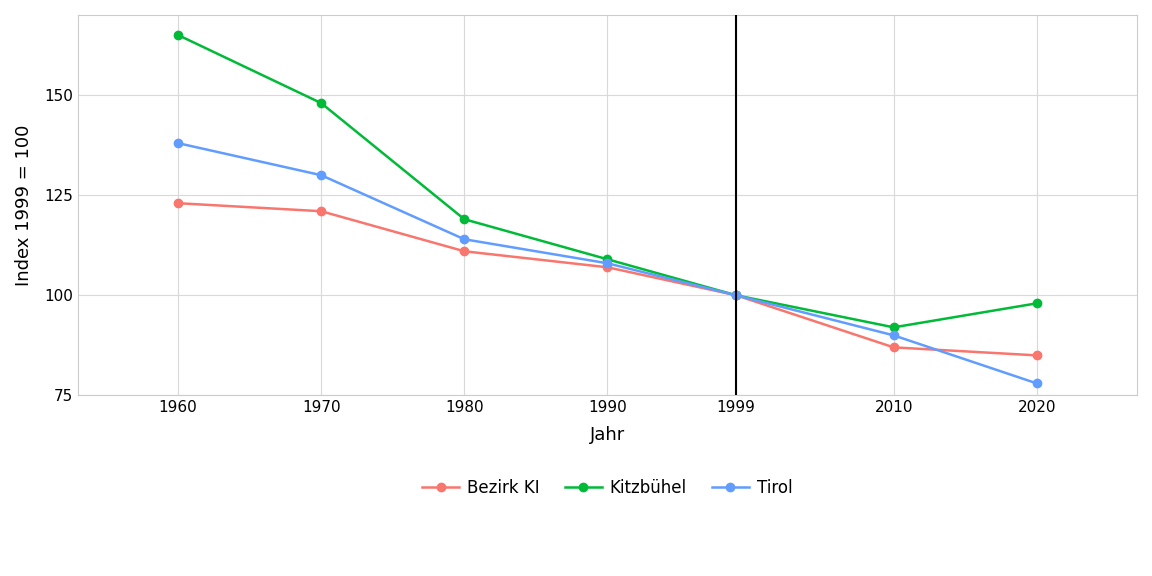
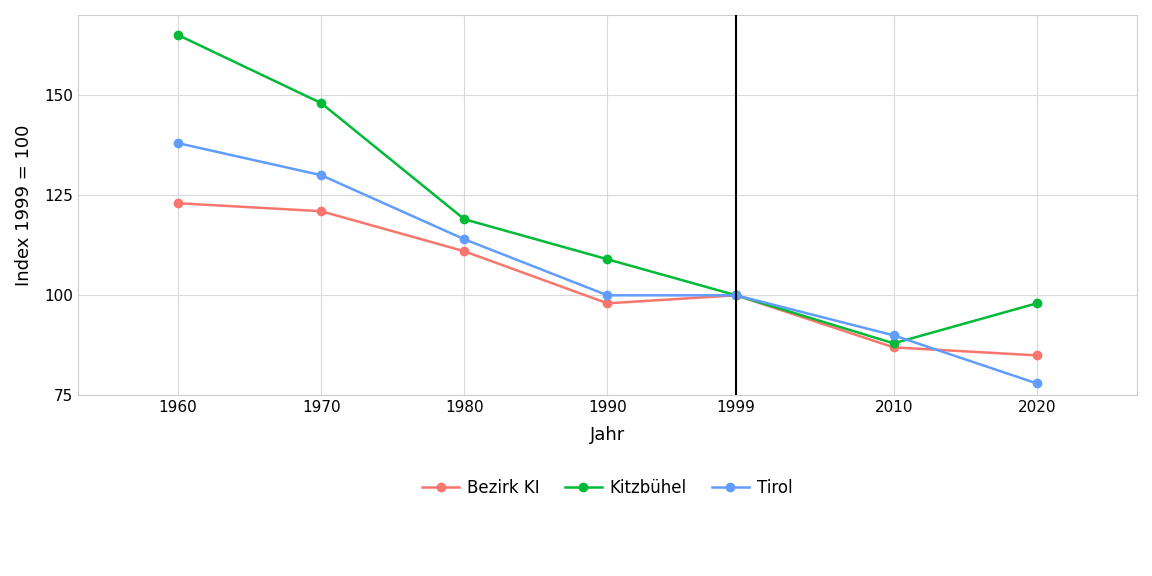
Bezirk KI/1990: 107 -> 98
Tirol/1990: 108 -> 100
Kitzbühel/2010: 92 -> 88
